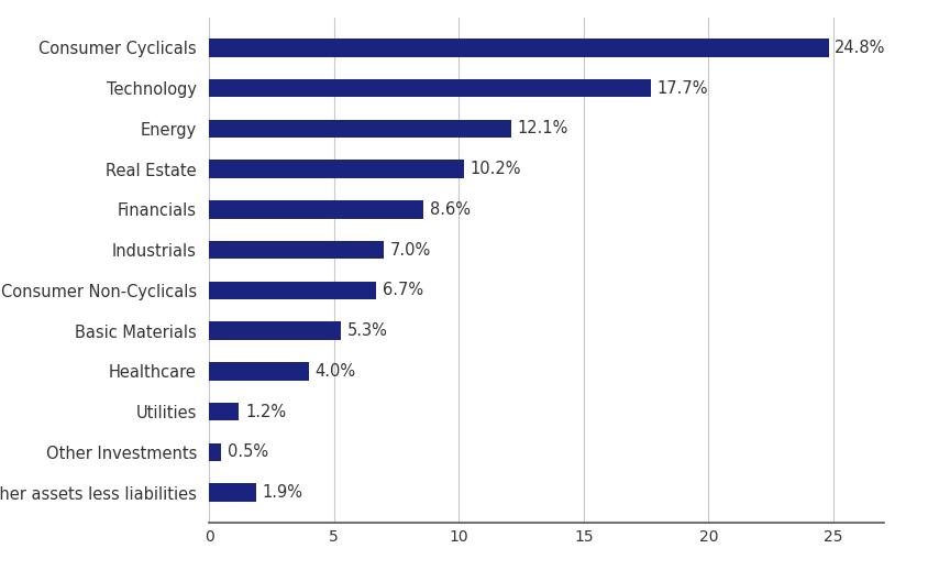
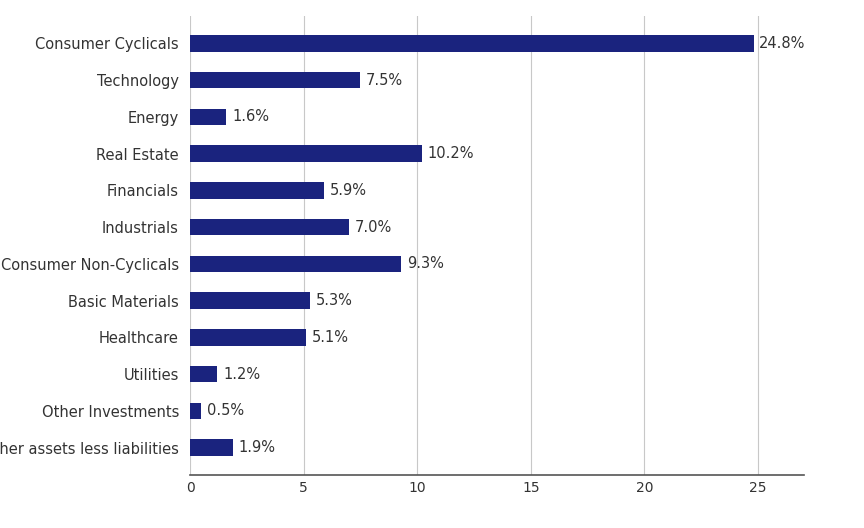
Technology: 17.7% -> 7.5%
Energy: 12.1% -> 1.6%
Financials: 8.6% -> 5.9%
Consumer Non-Cyclicals: 6.7% -> 9.3%
Healthcare: 4.0% -> 5.1%
